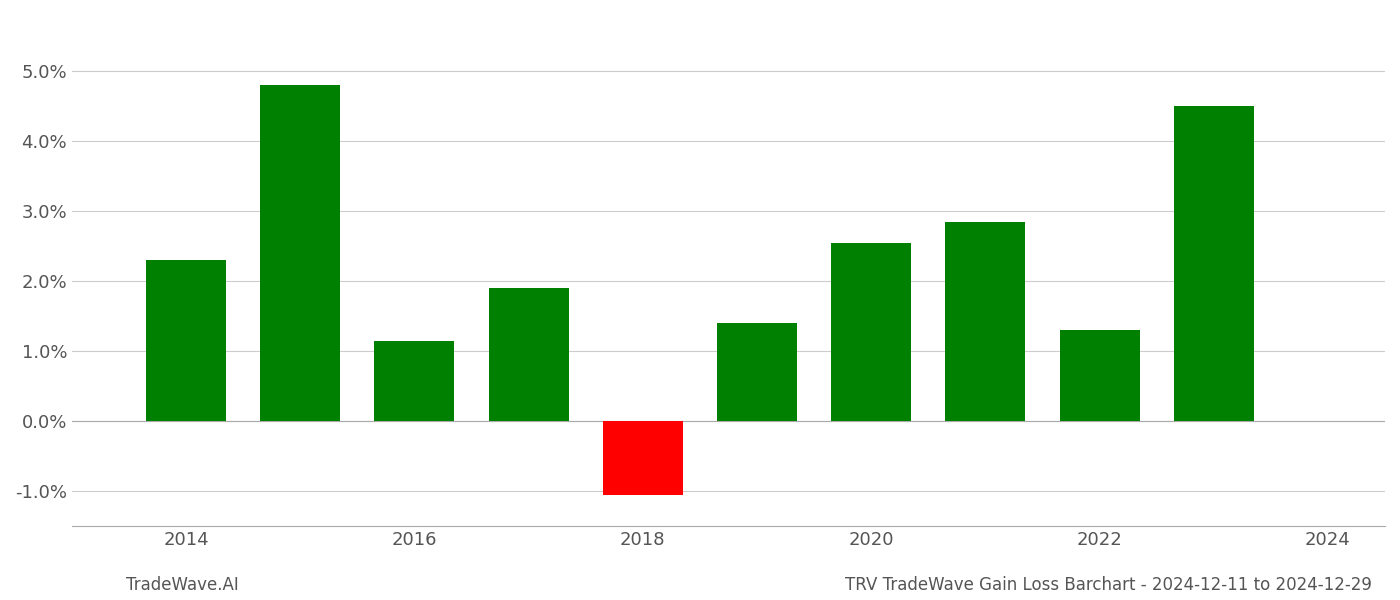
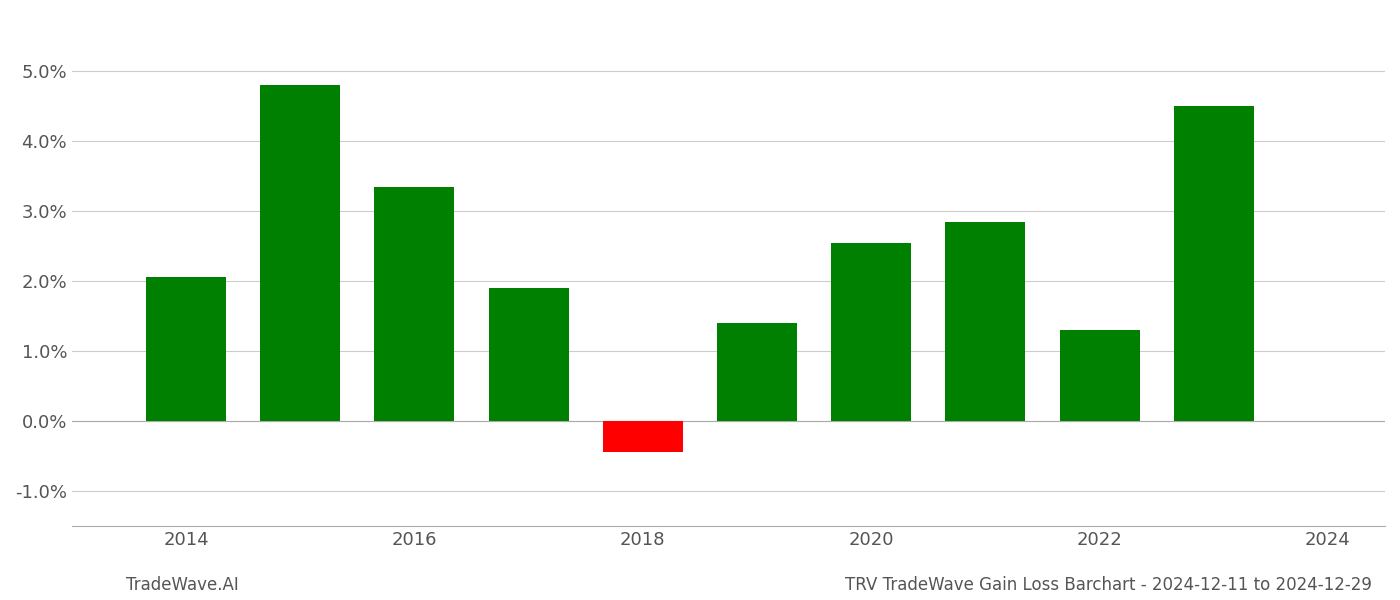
2014: 2.30% -> 2.06%
2016: 1.15% -> 3.34%
2018: -1.05% -> -0.44%
